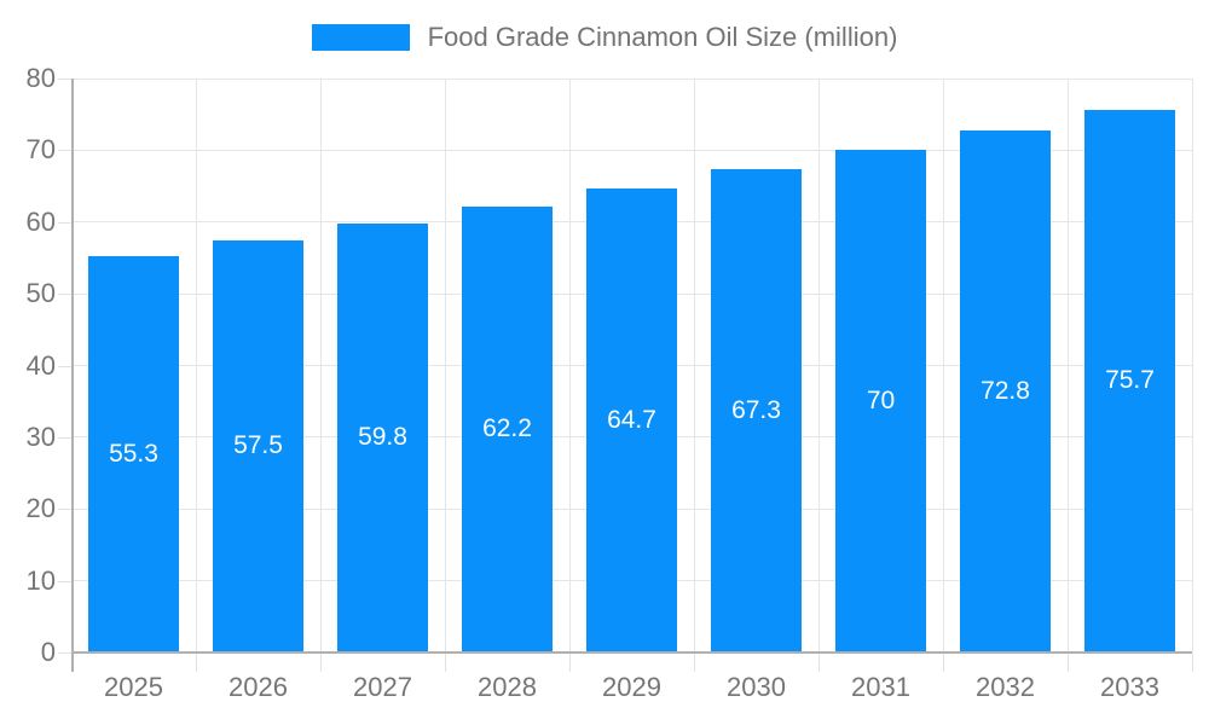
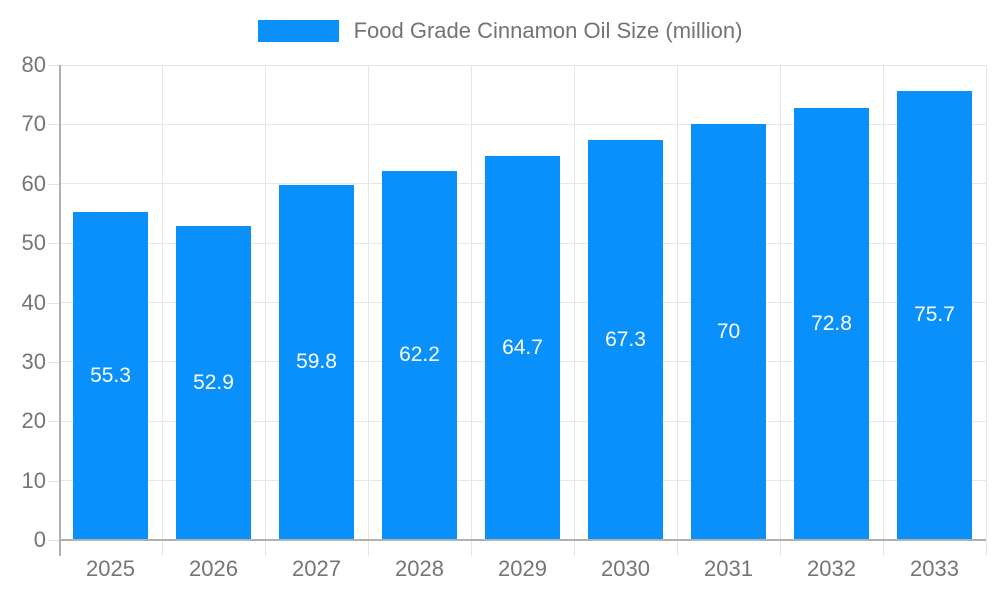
2026: 57.5 -> 52.9
